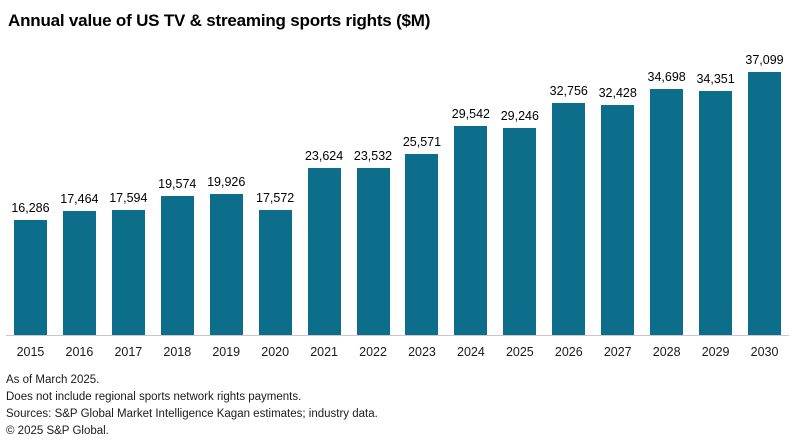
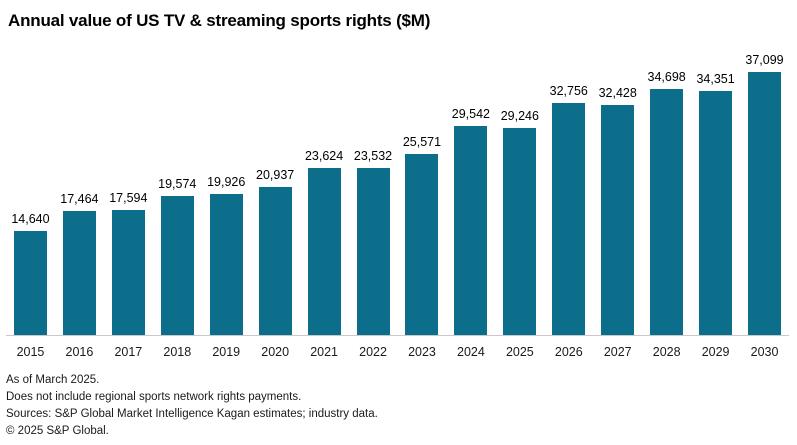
2015: 16,286 -> 14,640
2020: 17,572 -> 20,937
